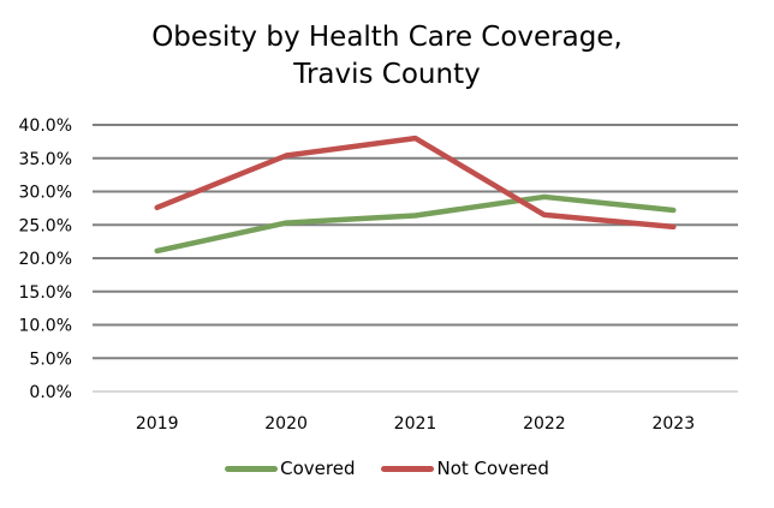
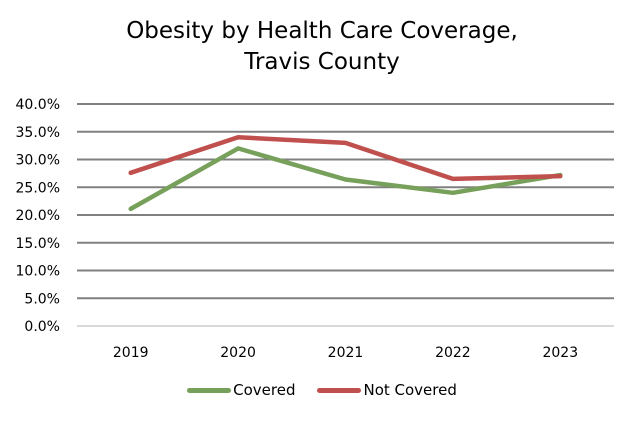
Covered/2020: 25% -> 32%
Not Covered/2020: 35% -> 34%
Not Covered/2021: 38% -> 33%
Covered/2022: 29% -> 24%
Not Covered/2023: 25% -> 27%
